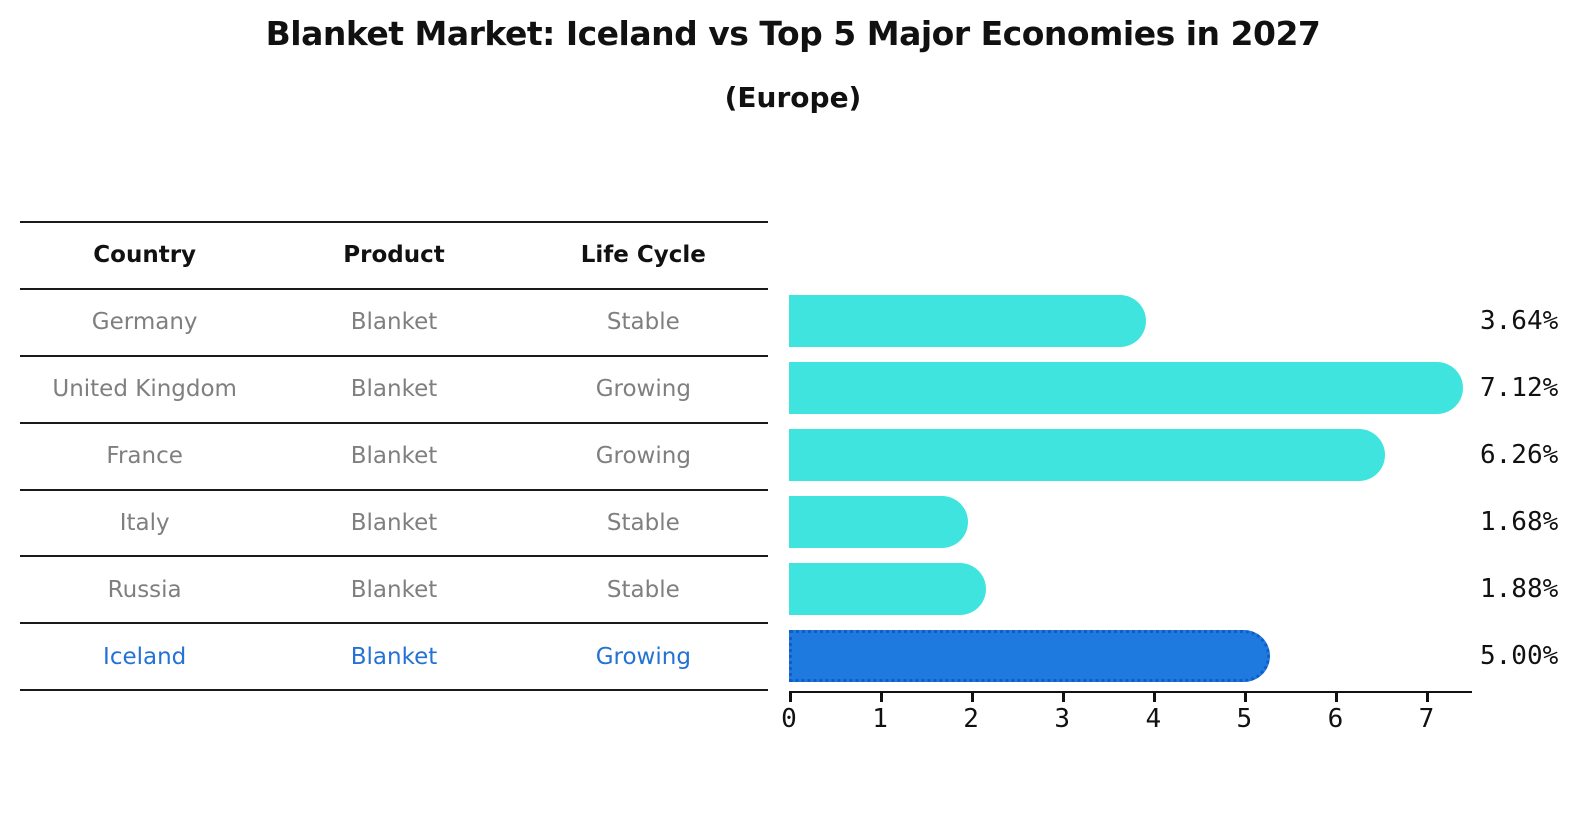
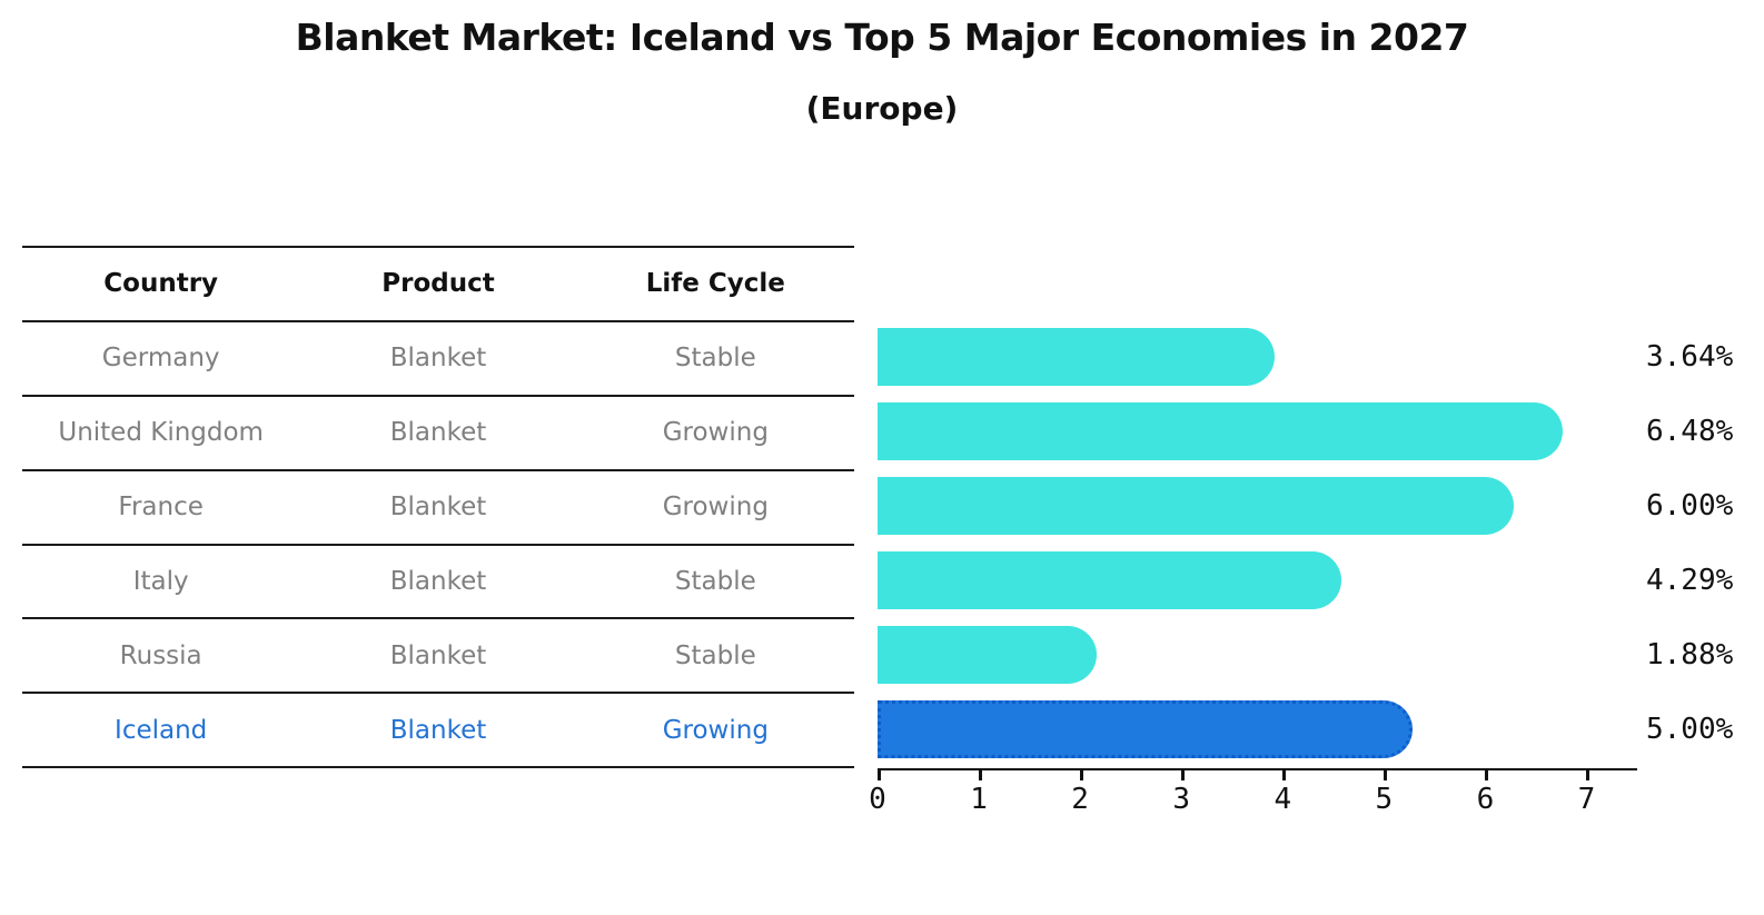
United Kingdom: 7.12% -> 6.48%
France: 6.26% -> 6.00%
Italy: 1.68% -> 4.29%
